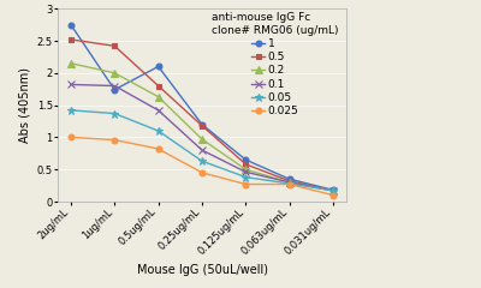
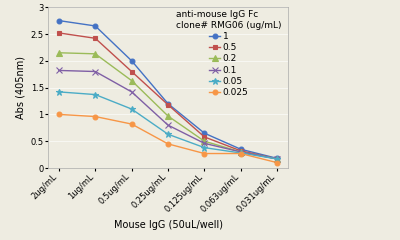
1/1ug/mL: 1.74 -> 2.65
0.2/1ug/mL: 2.00 -> 2.13
1/0.5ug/mL: 2.10 -> 2.00
